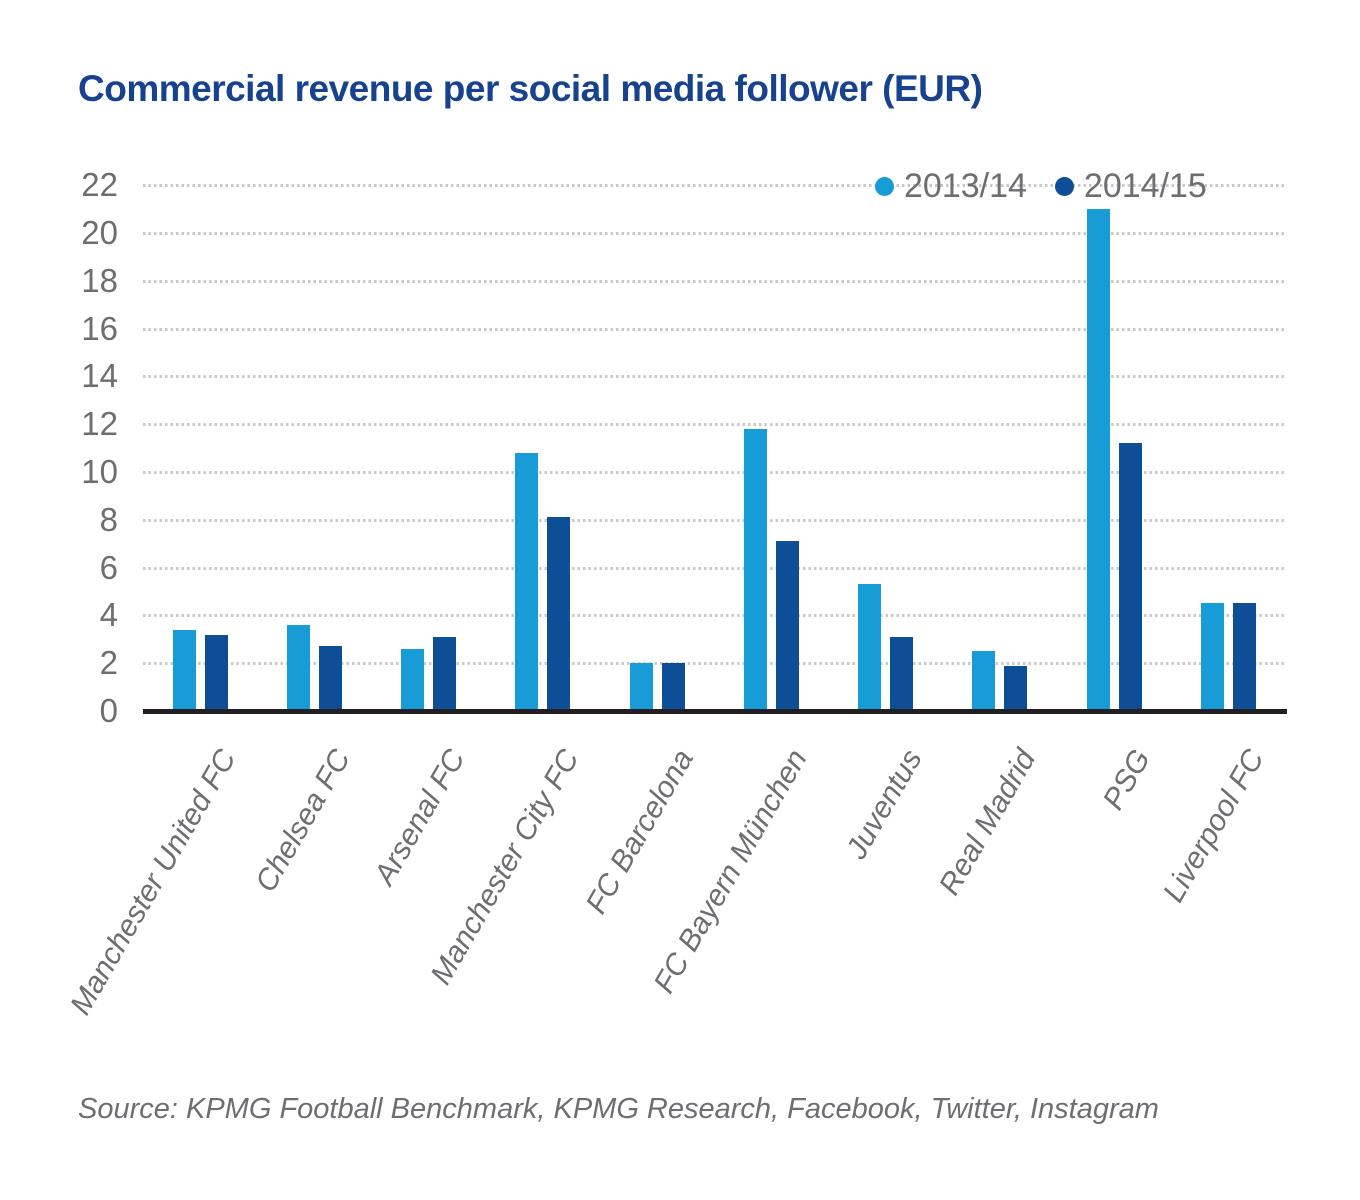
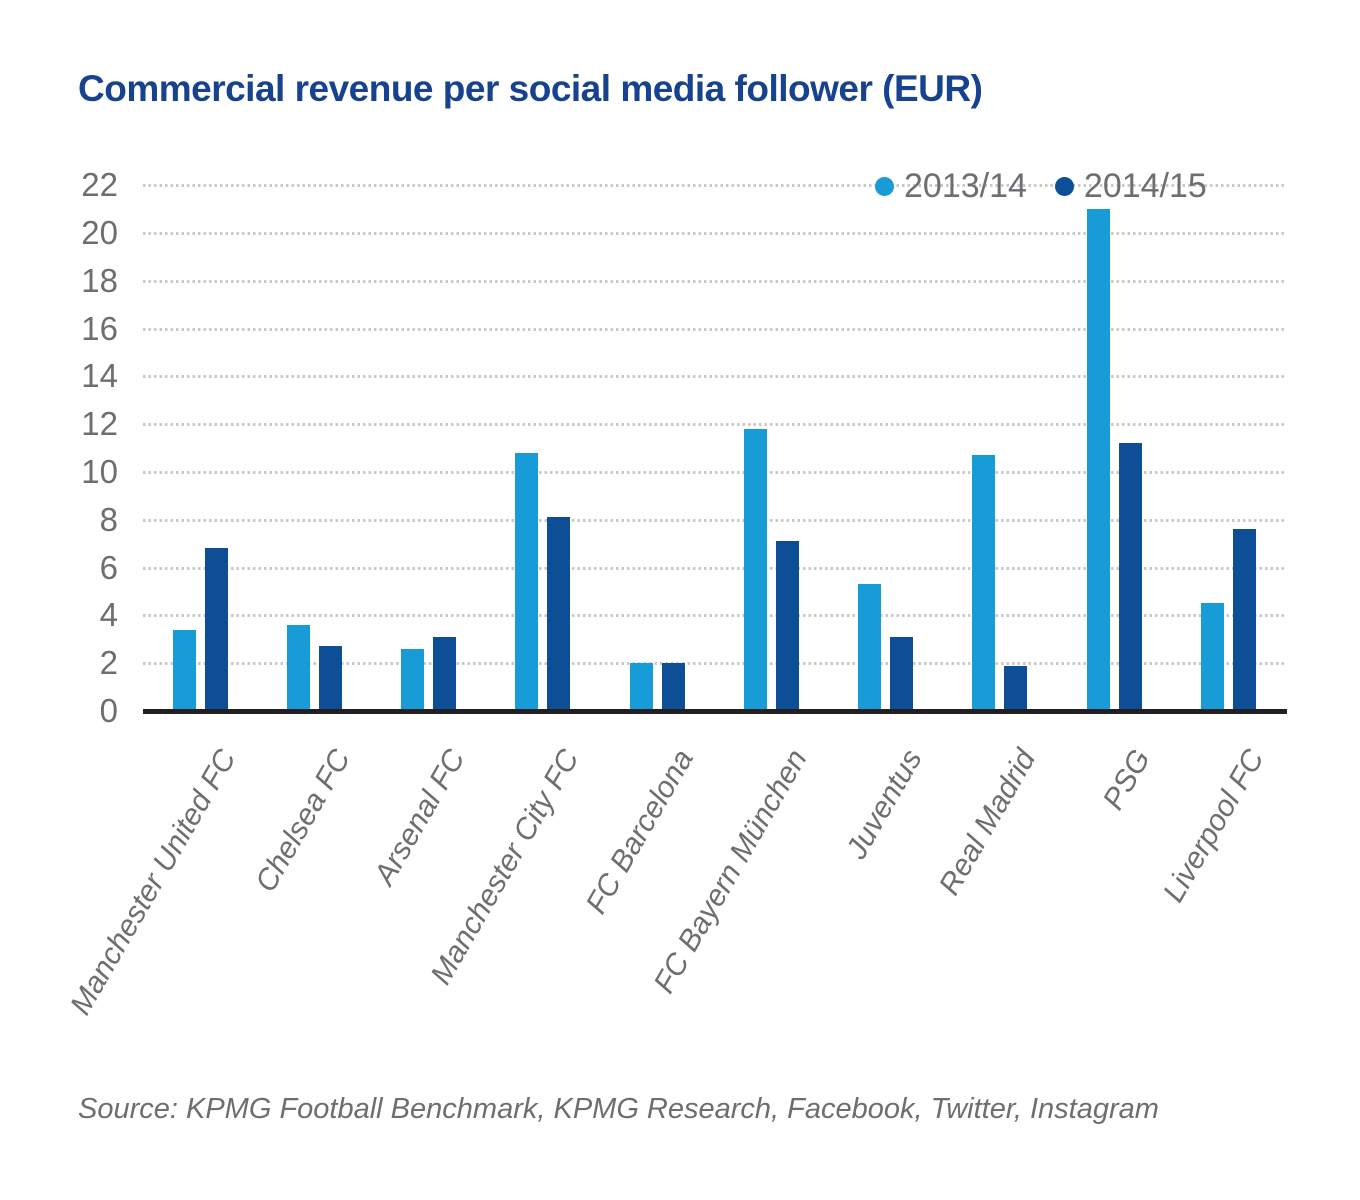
2014/15/Manchester United FC: 3.2 -> 6.8
2013/14/Real Madrid: 2.5 -> 10.7
2014/15/Liverpool FC: 4.5 -> 7.6
